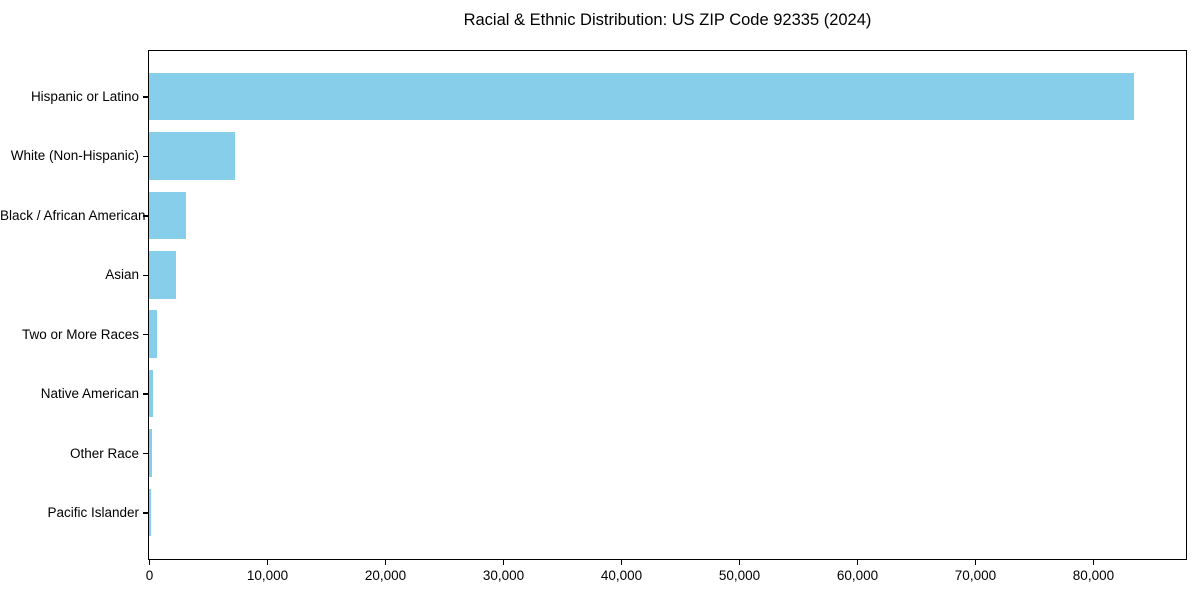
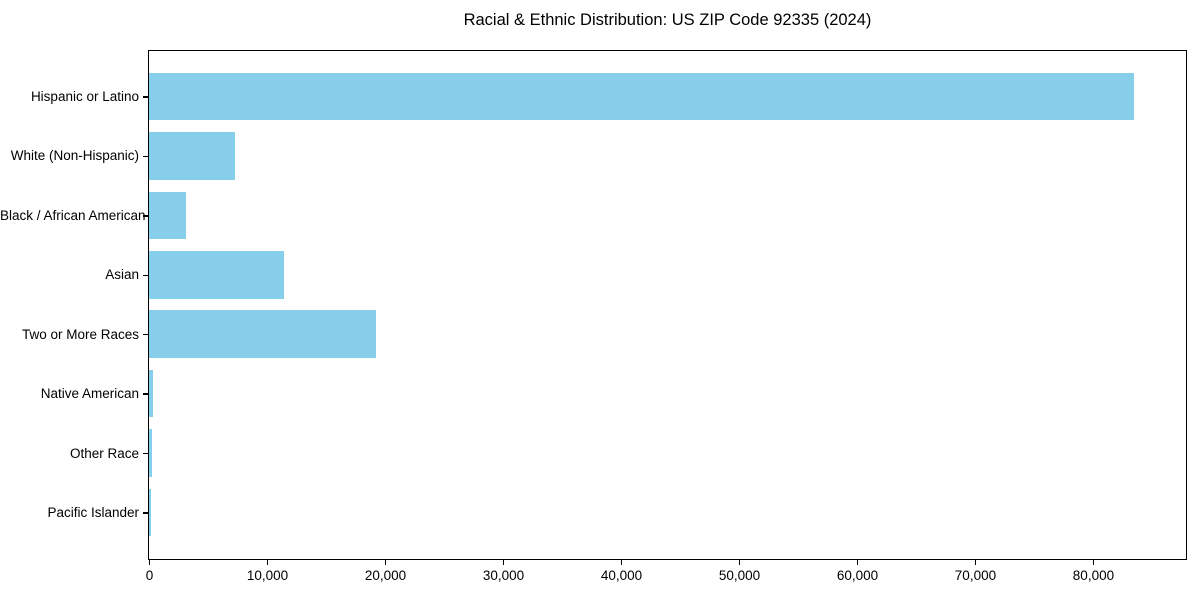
Asian: 2200 -> 11400
Two or More Races: 700 -> 19200
